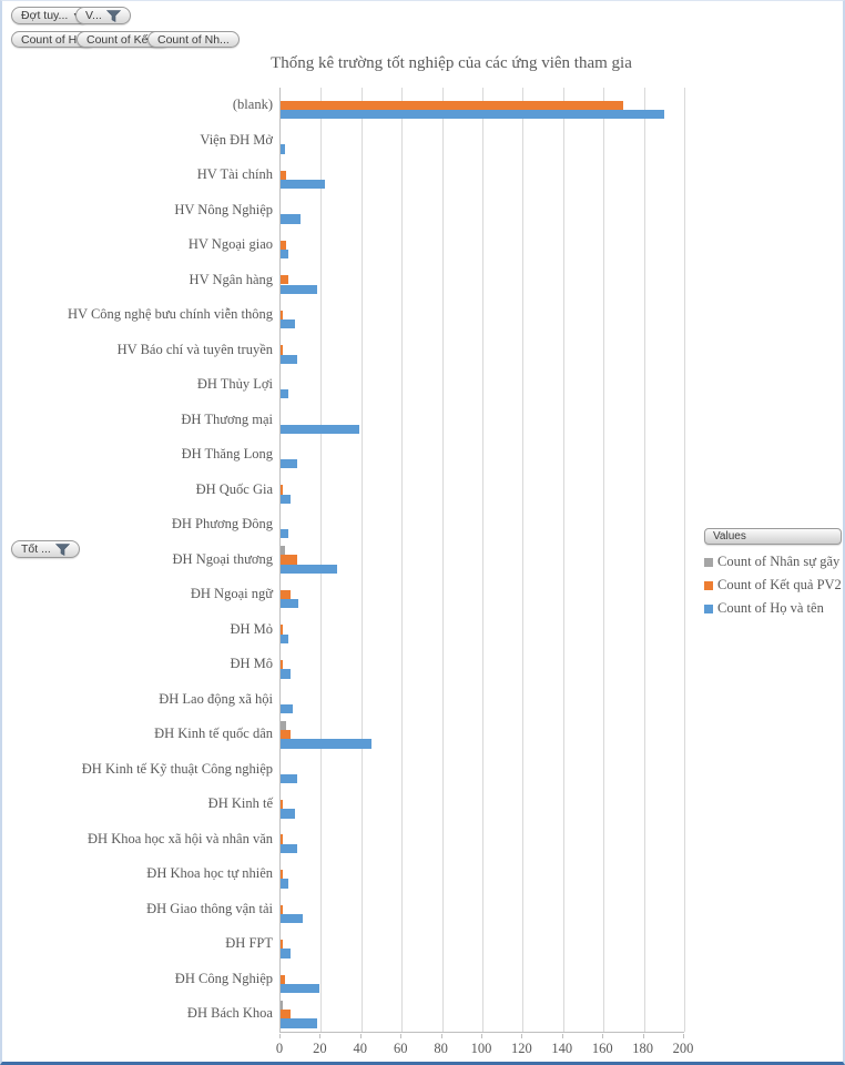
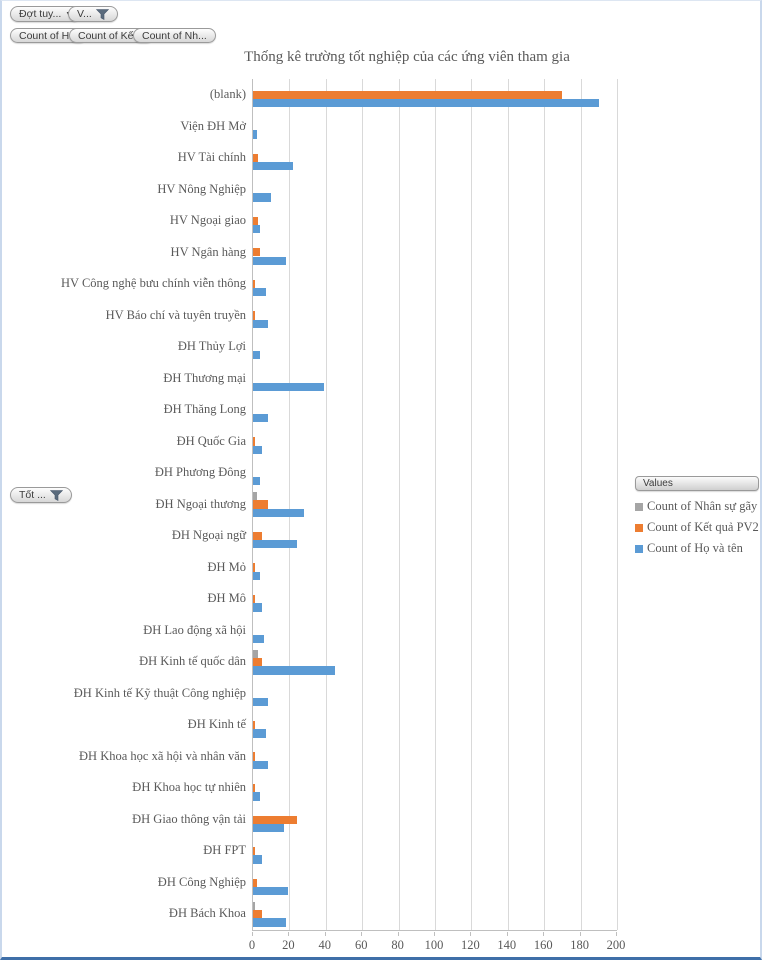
Count of Họ và tên/ĐH Ngoại ngữ: 9 -> 24
Count of Kết quả PV2/ĐH Giao thông vận tải: 1 -> 24
Count of Họ và tên/ĐH Giao thông vận tải: 11 -> 17
